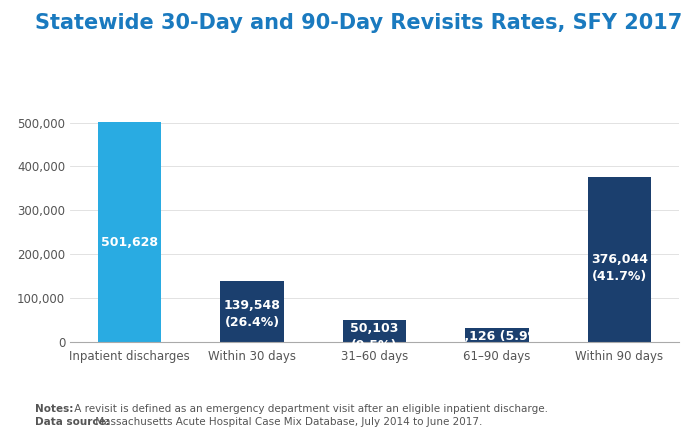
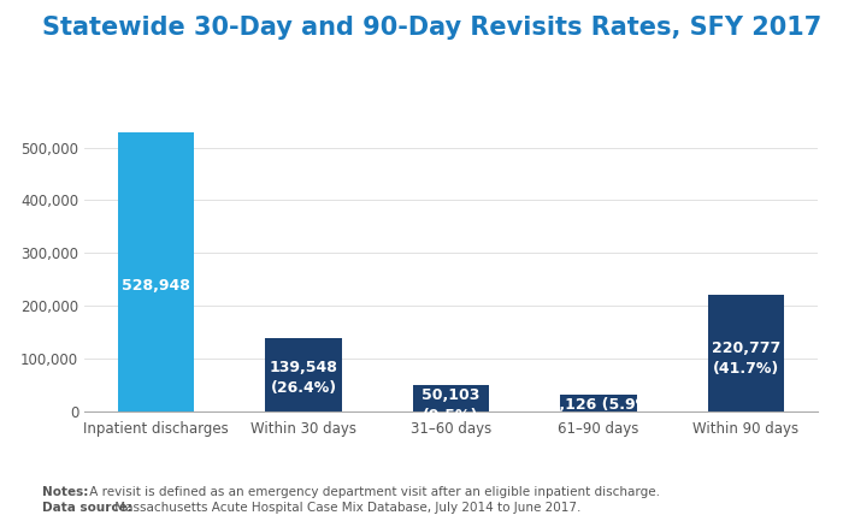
Inpatient discharges: 501,628 -> 528,948
Within 90 days: 376,044 -> 220,777
